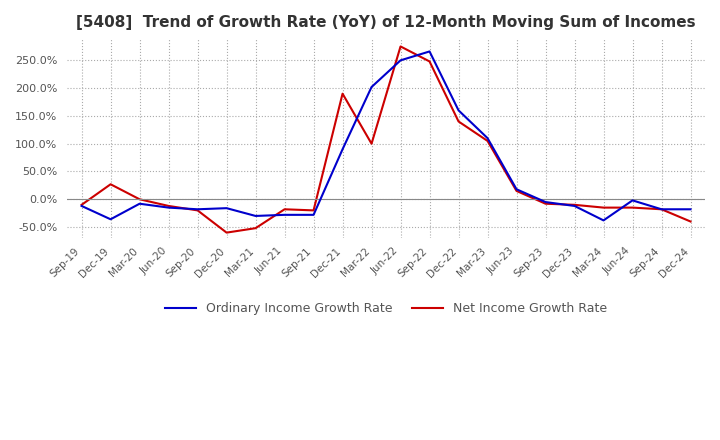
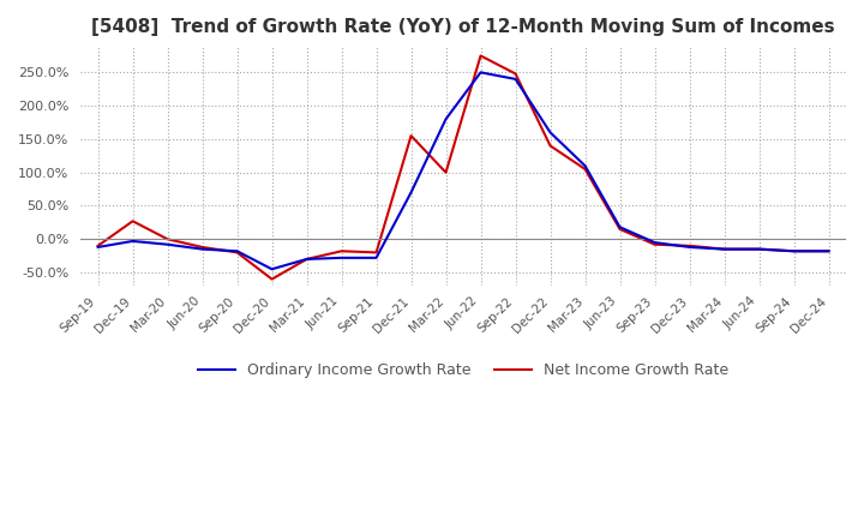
Ordinary Income Growth Rate/Dec-19: -36% -> -3%
Ordinary Income Growth Rate/Dec-20: -16% -> -45%
Net Income Growth Rate/Mar-21: -52% -> -30%
Ordinary Income Growth Rate/Dec-21: 90% -> 70%
Net Income Growth Rate/Dec-21: 190% -> 155%
Ordinary Income Growth Rate/Mar-22: 202% -> 180%
Ordinary Income Growth Rate/Sep-22: 266% -> 240%
Ordinary Income Growth Rate/Mar-24: -38% -> -15%
Ordinary Income Growth Rate/Jun-24: -2% -> -15%
Net Income Growth Rate/Dec-24: -40% -> -18%
